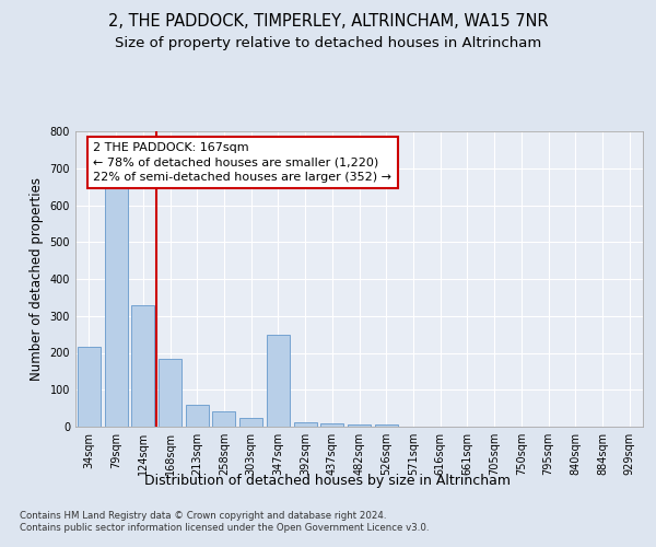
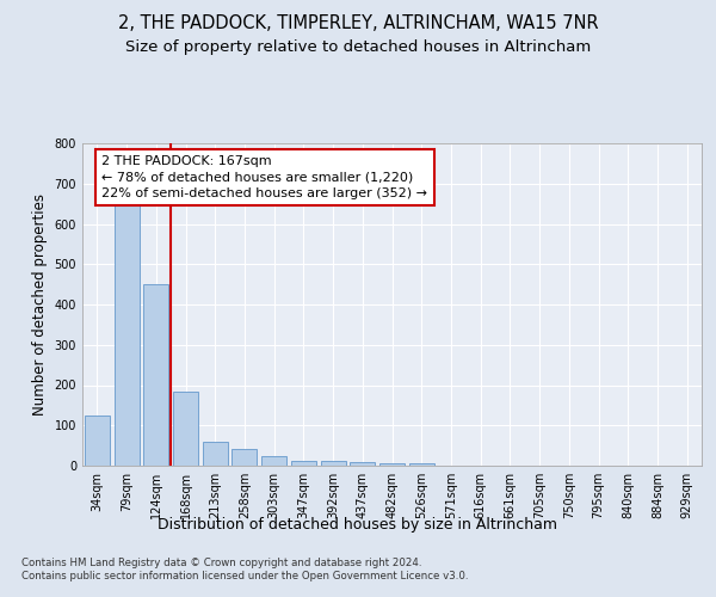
34sqm: 215 -> 125
124sqm: 330 -> 450
347sqm: 250 -> 12
